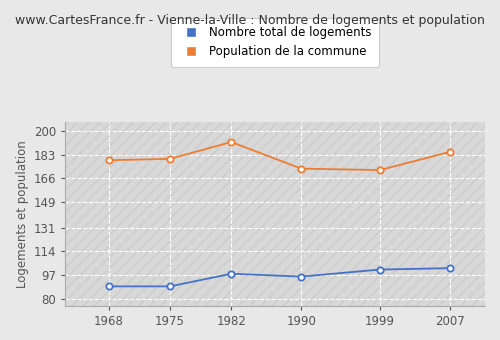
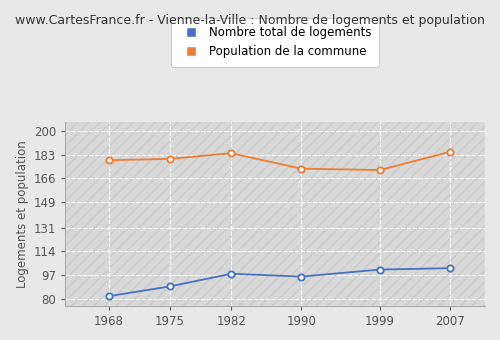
Nombre total de logements/1968: 89 -> 82
Population de la commune/1982: 192 -> 184
